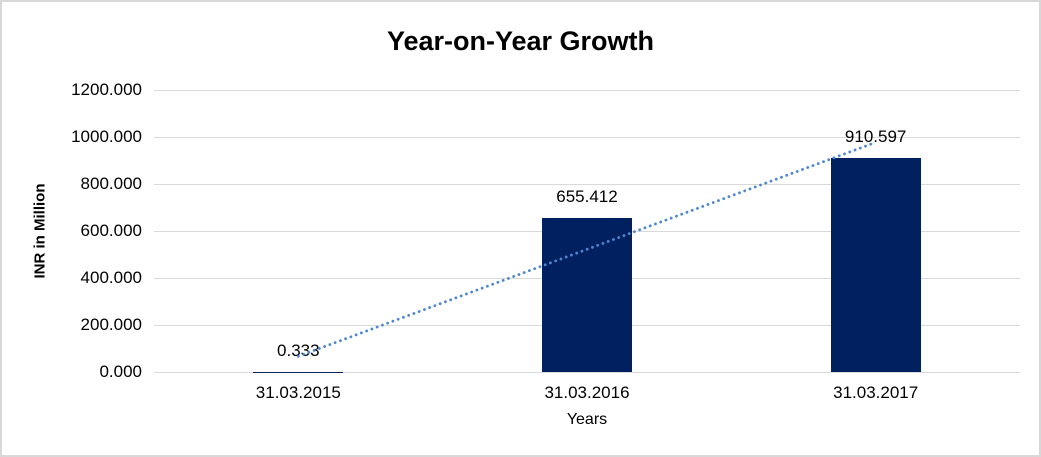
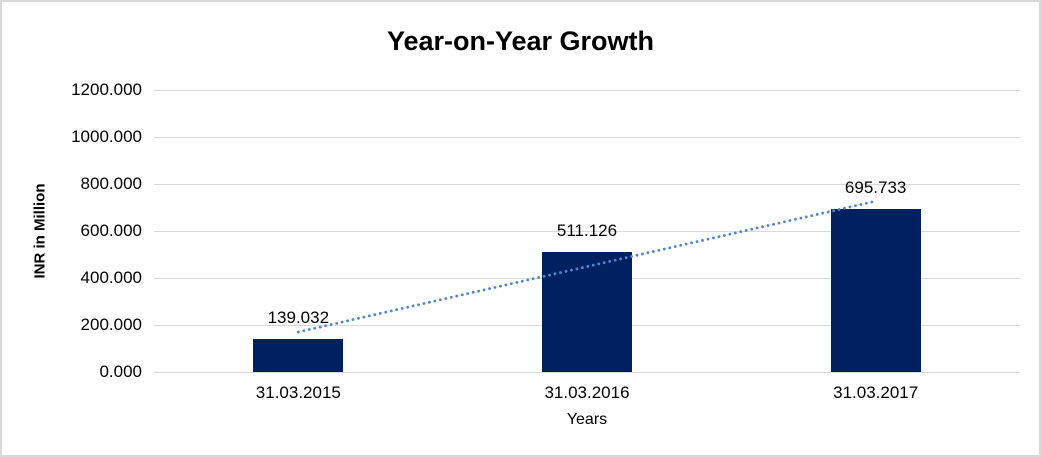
31.03.2015: 0.333 -> 139.032
31.03.2016: 655.412 -> 511.126
31.03.2017: 910.597 -> 695.733
